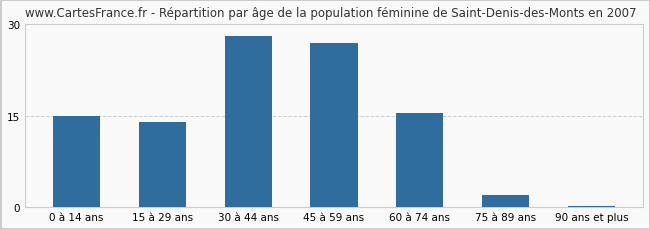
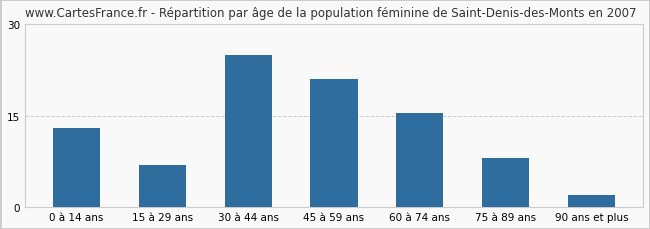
0 à 14 ans: 15.0 -> 13.0
15 à 29 ans: 14.0 -> 7.0
30 à 44 ans: 28.0 -> 25.0
45 à 59 ans: 27.0 -> 21.0
75 à 89 ans: 2.0 -> 8.0
90 ans et plus: 0.2 -> 2.0
